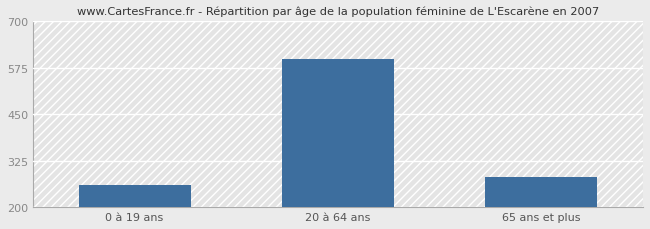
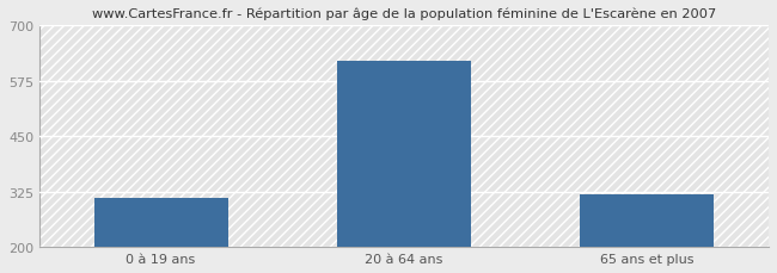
0 à 19 ans: 260 -> 310
20 à 64 ans: 600 -> 620
65 ans et plus: 280 -> 320
